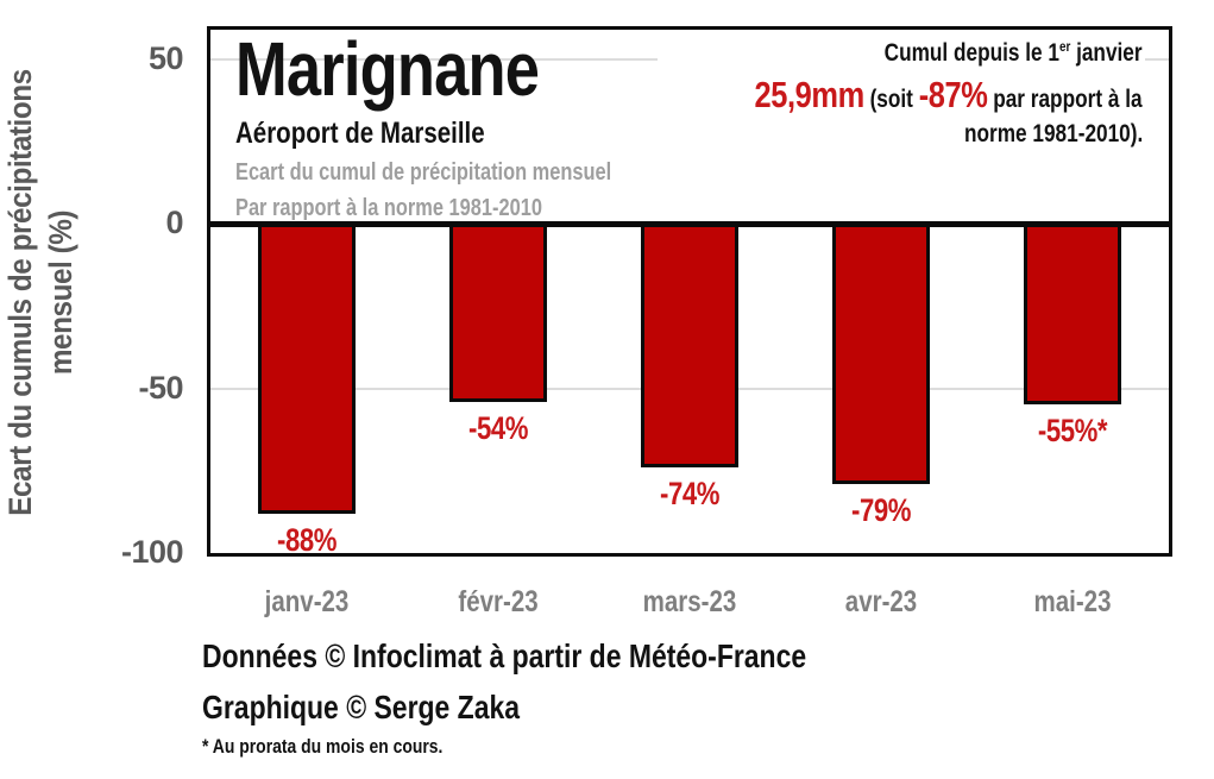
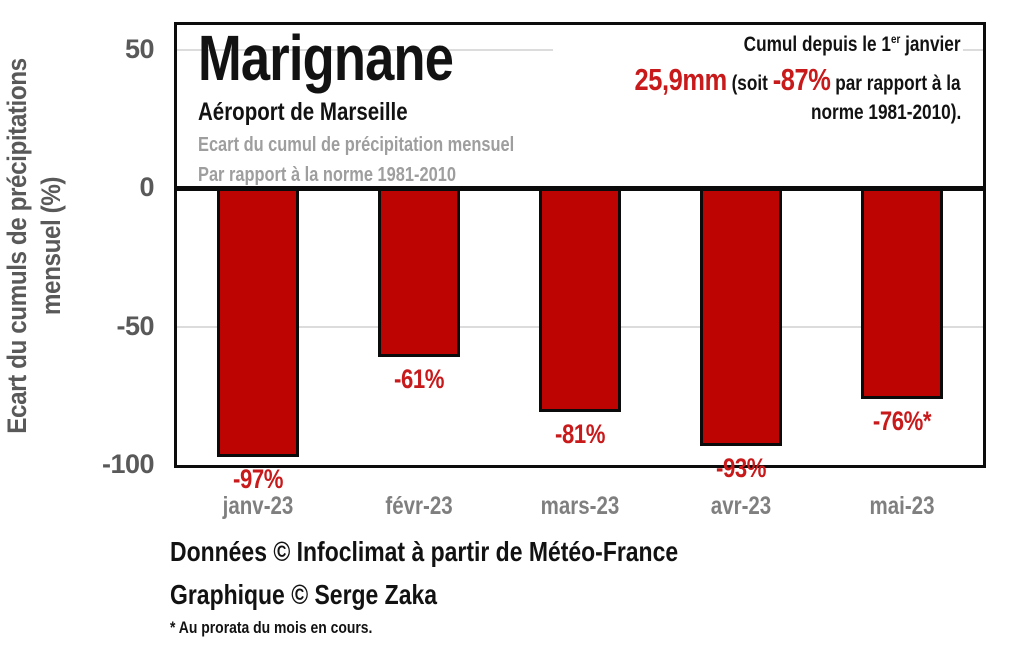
janv-23: -88% -> -97%
févr-23: -54% -> -61%
mars-23: -74% -> -81%
avr-23: -79% -> -93%
mai-23: -55 -> -76
